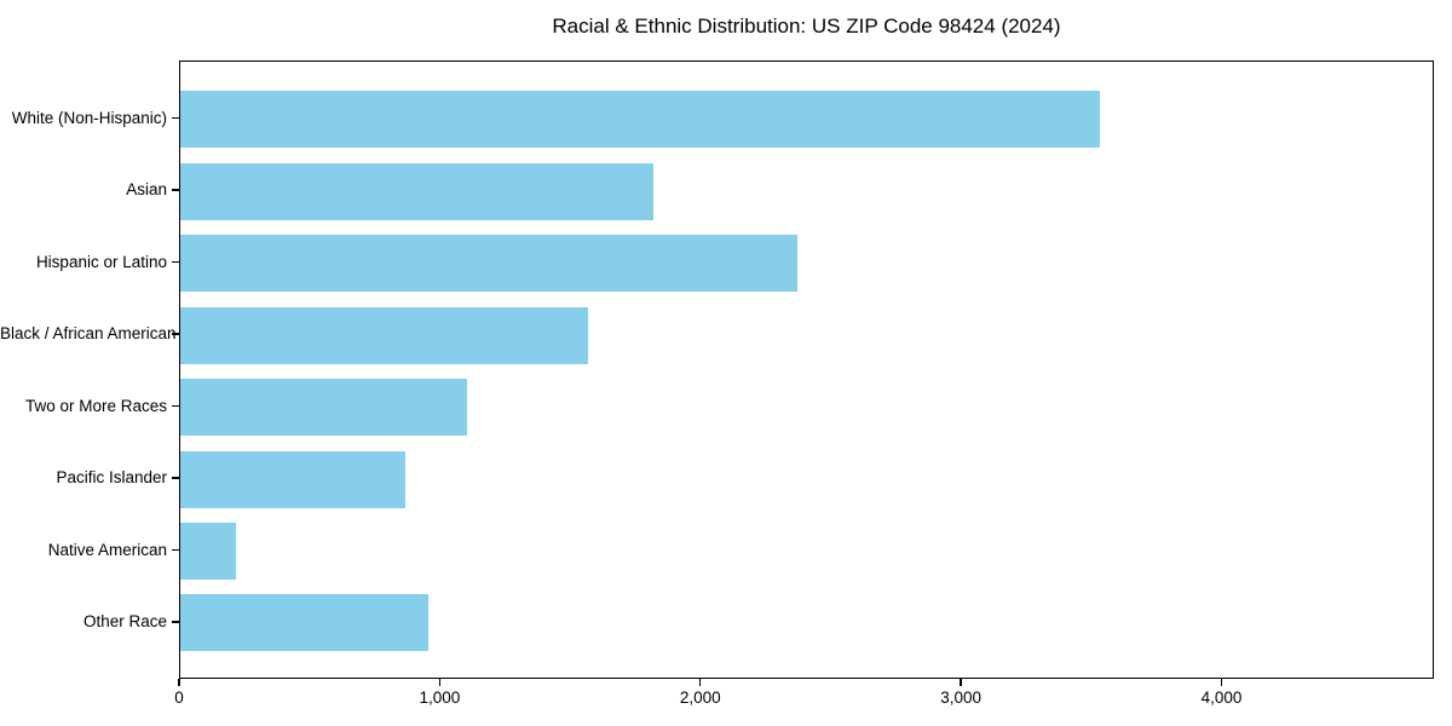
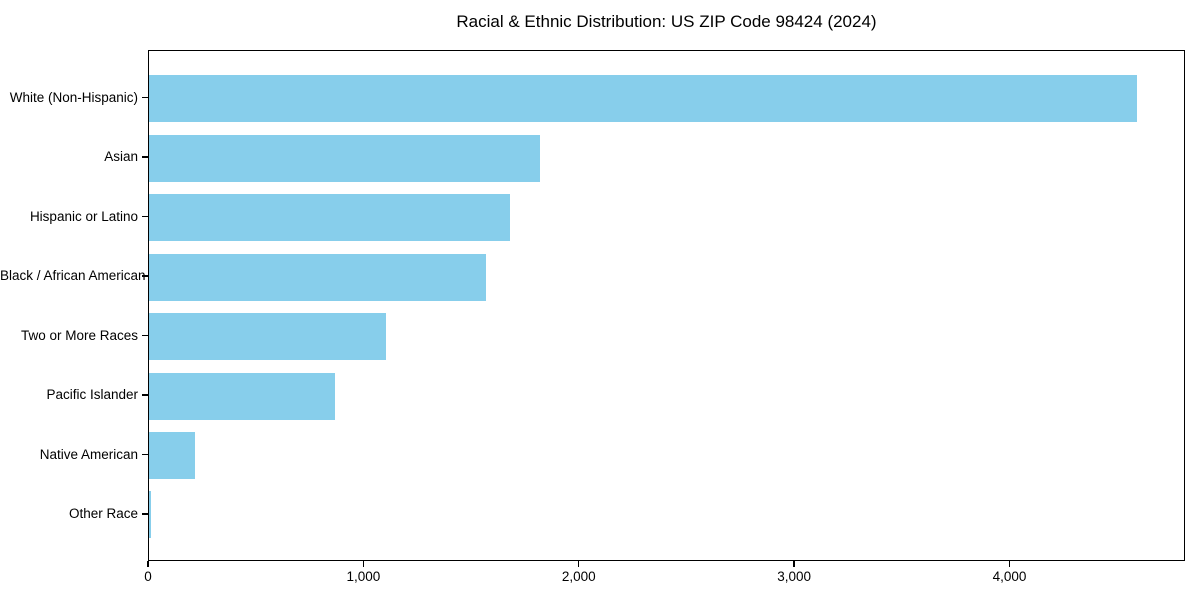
White (Non-Hispanic): 3530 -> 4590
Hispanic or Latino: 2370 -> 1680
Other Race: 950 -> 10
